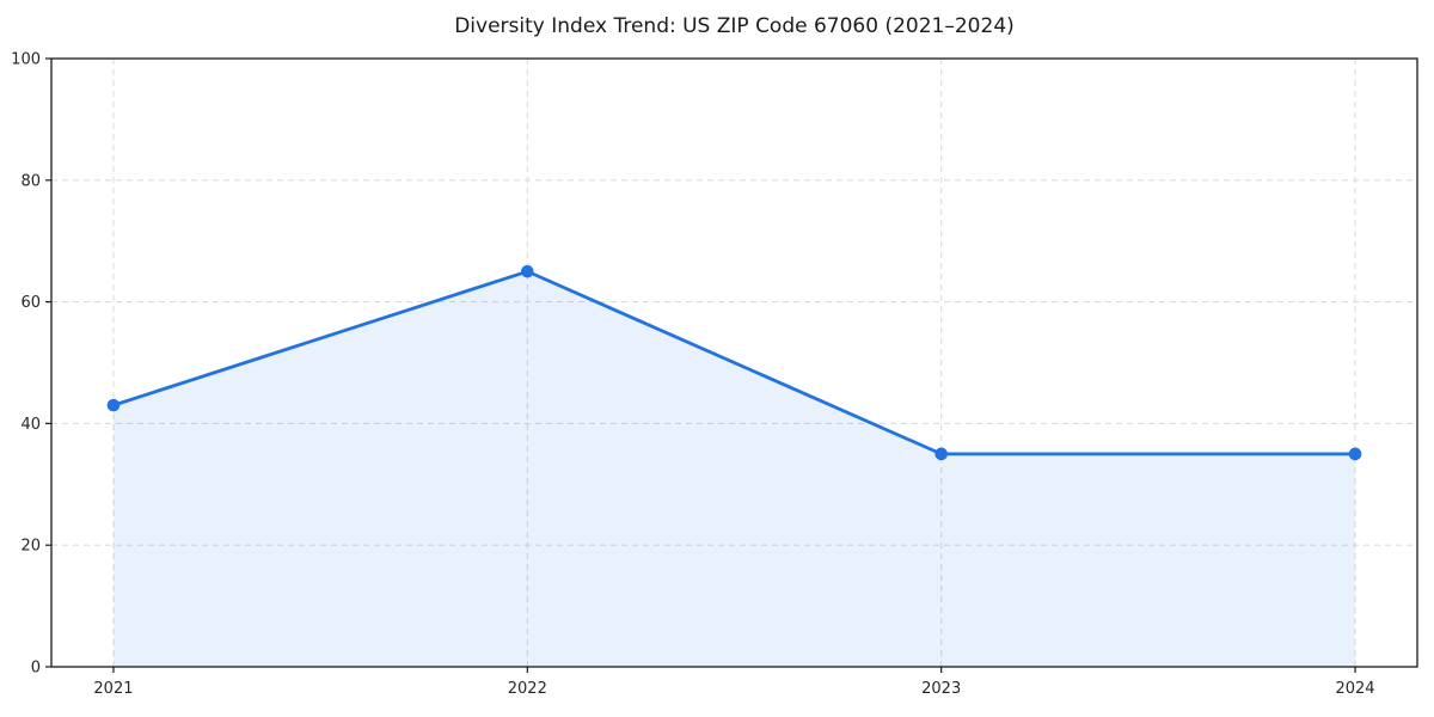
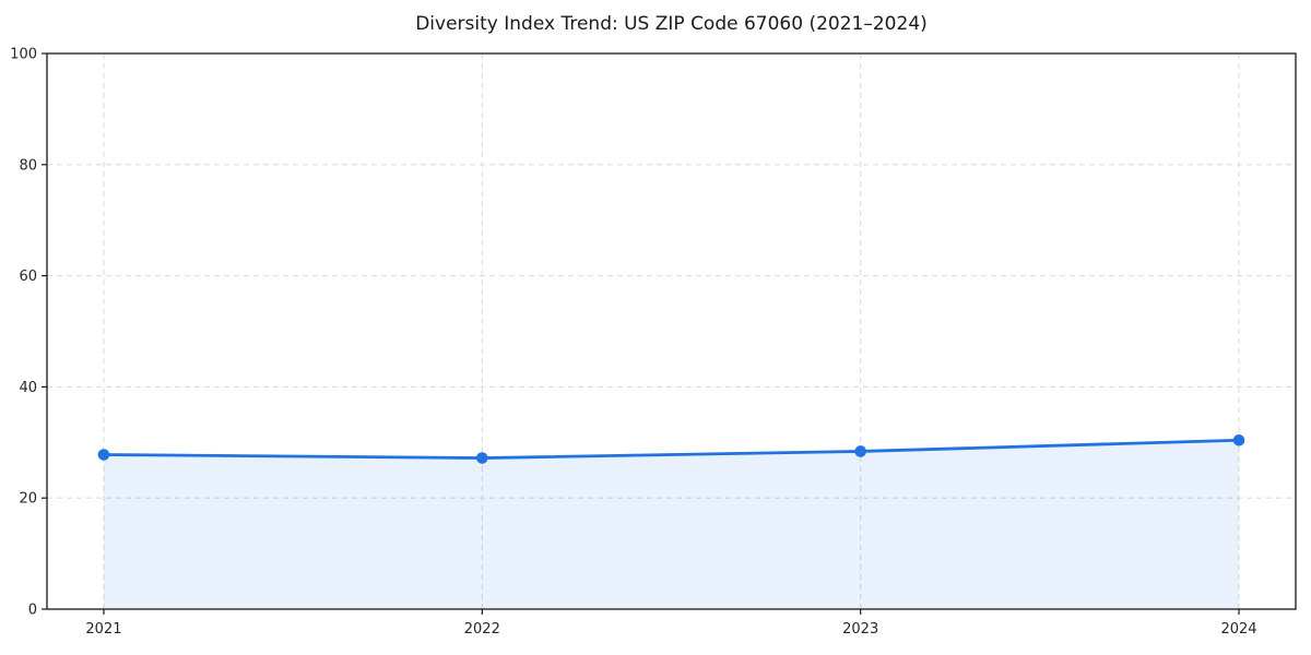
2021: 43 -> 28
2022: 65 -> 27
2023: 35 -> 28
2024: 35 -> 30
